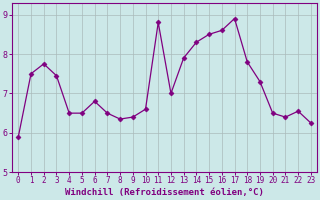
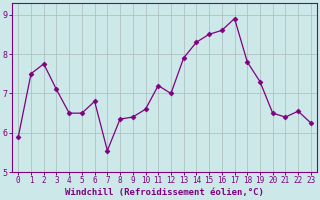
3: 7.45 -> 7.10
7: 6.50 -> 5.55
11: 8.80 -> 7.20
